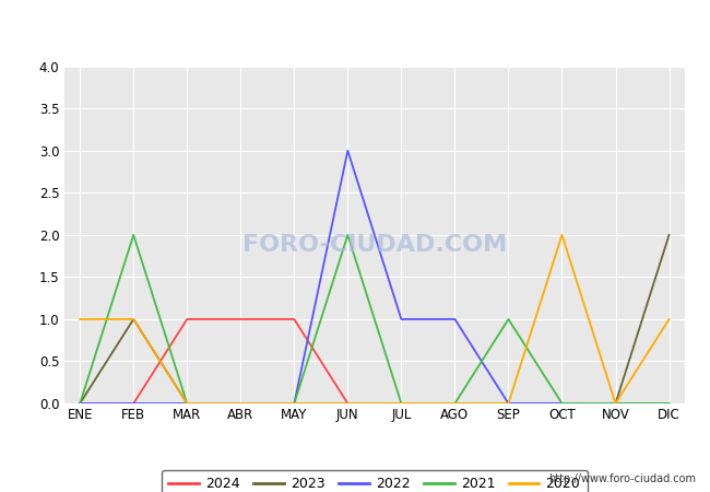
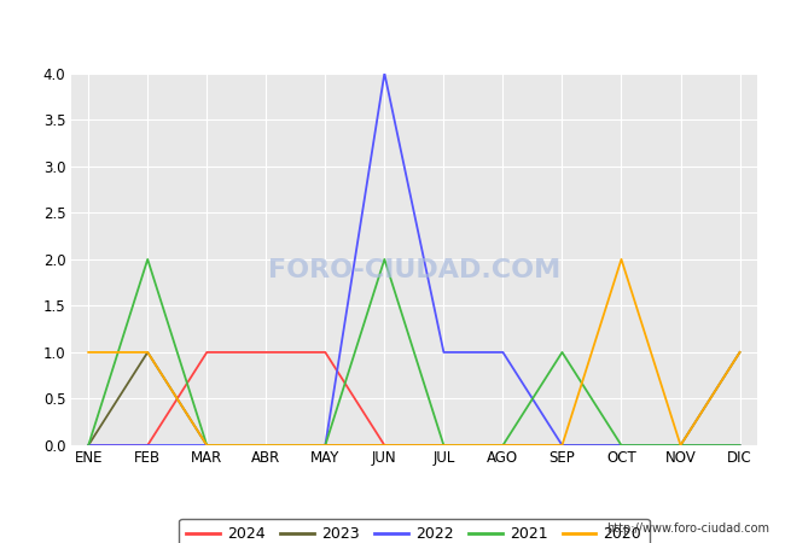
2022/JUN: 3 -> 4
2023/DIC: 2 -> 1
